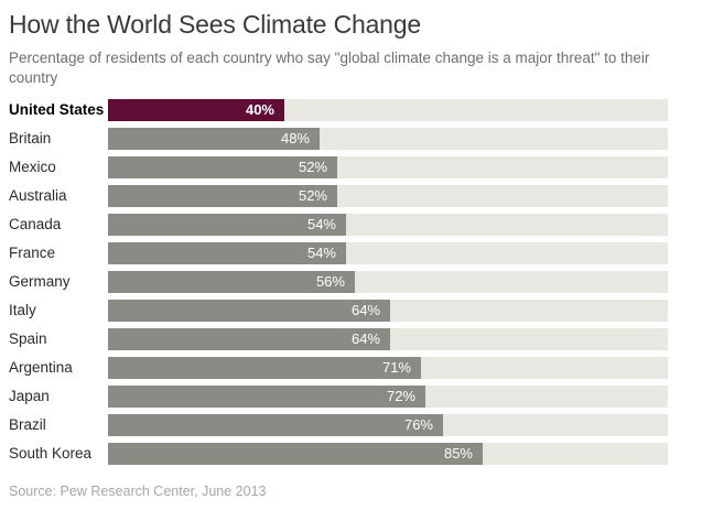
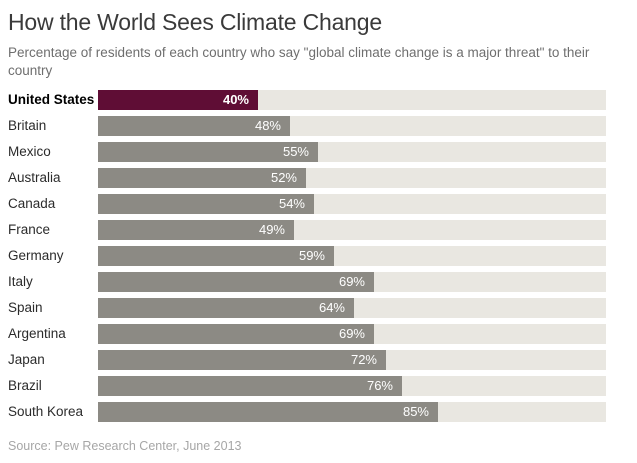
Mexico: 52% -> 55%
France: 54% -> 49%
Germany: 56% -> 59%
Italy: 64% -> 69%
Argentina: 71% -> 69%
